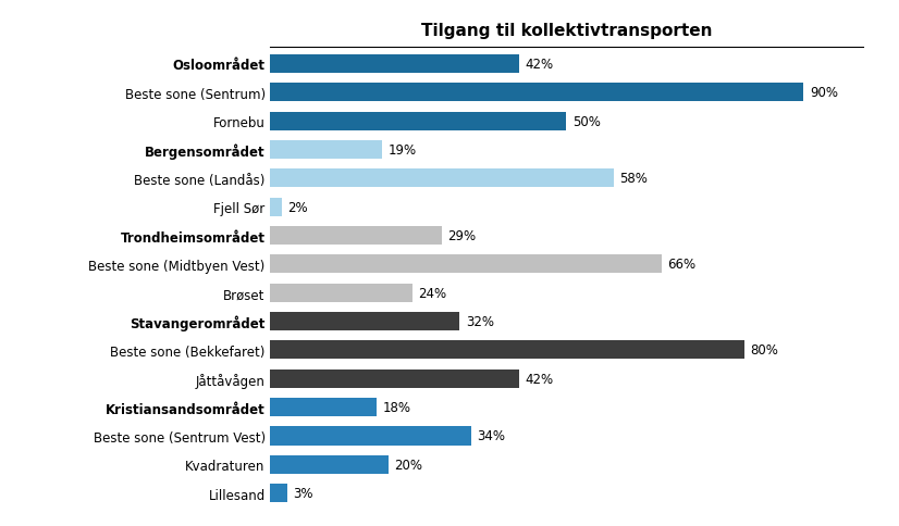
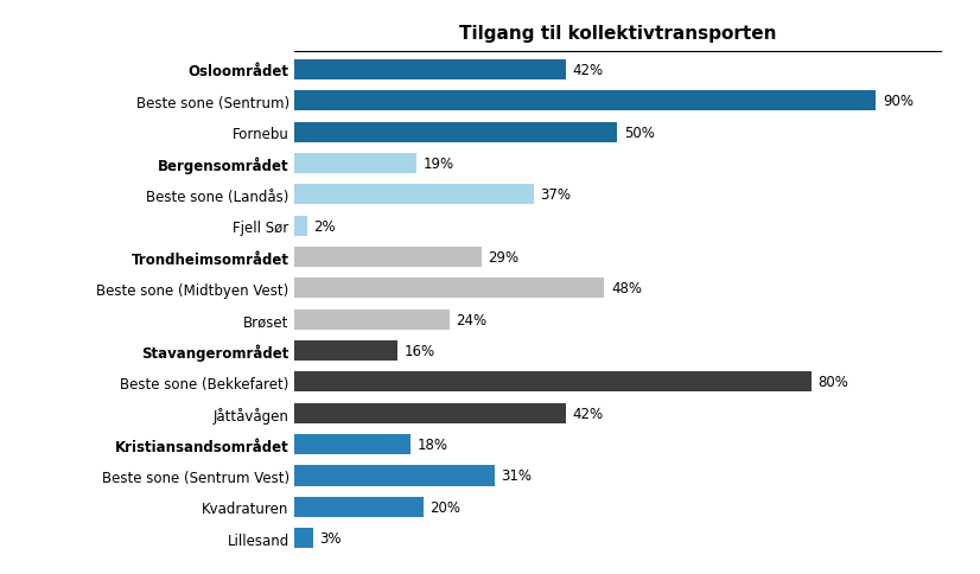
Beste sone (Landås): 58% -> 37%
Beste sone (Midtbyen Vest): 66% -> 48%
Stavangerområdet: 32% -> 16%
Beste sone (Sentrum Vest): 34% -> 31%
